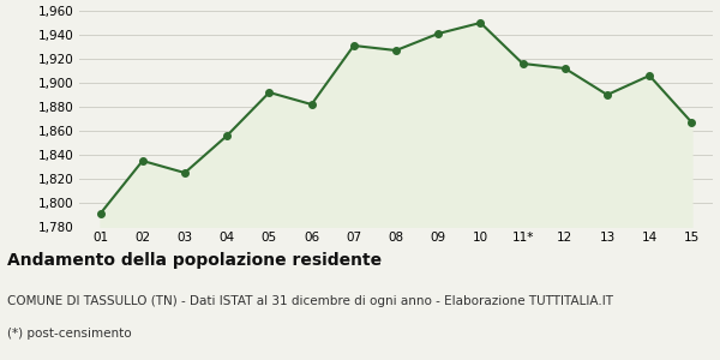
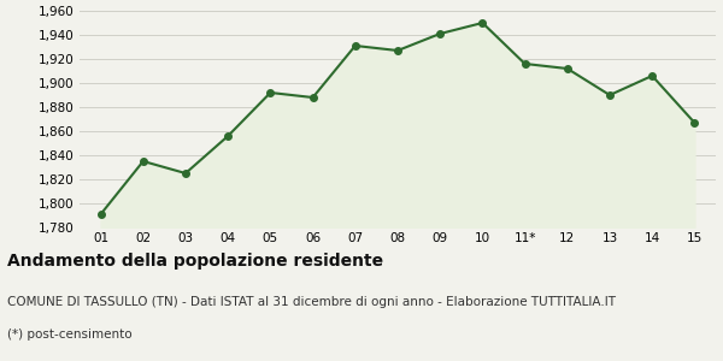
06: 1,882 -> 1,888
